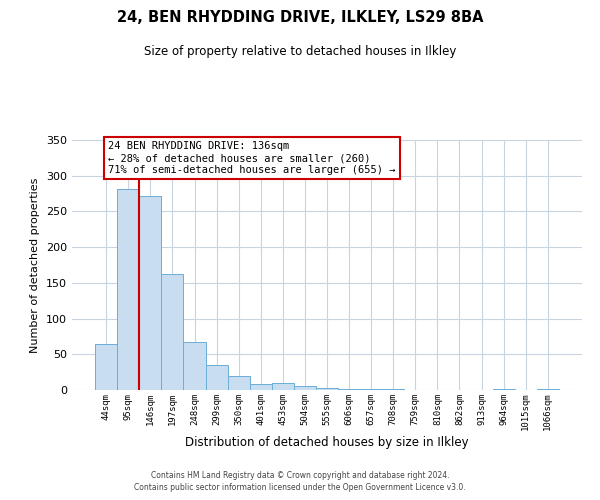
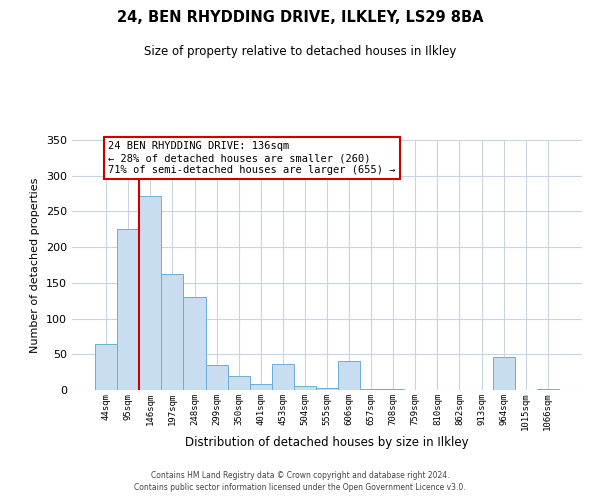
95sqm: 282 -> 226
248sqm: 67 -> 130
453sqm: 10 -> 36
606sqm: 1 -> 40
964sqm: 1 -> 46
